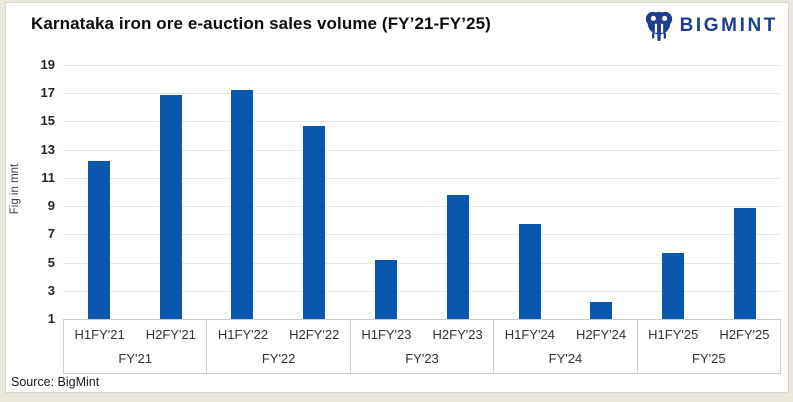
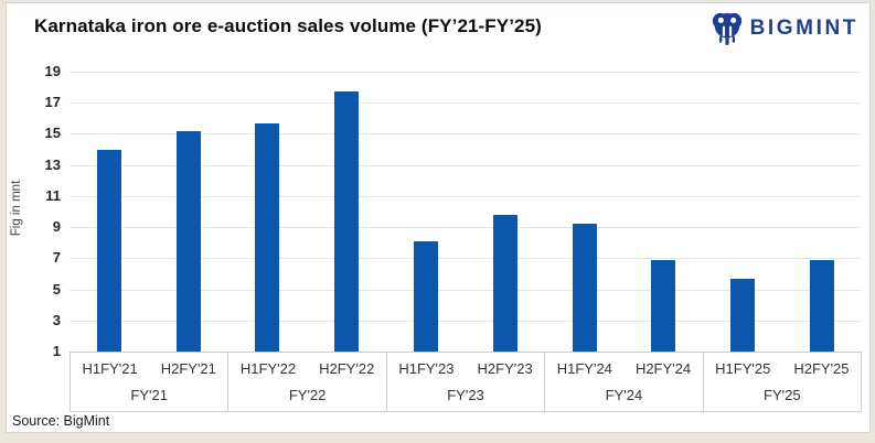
H1FY'21: 12.2 -> 14.0
H2FY'21: 16.9 -> 15.2
H1FY'22: 17.2 -> 15.7
H2FY'22: 14.7 -> 17.7
H1FY'23: 5.2 -> 8.1
H1FY'24: 7.7 -> 9.2
H2FY'24: 2.2 -> 6.9
H2FY'25: 8.9 -> 6.9
